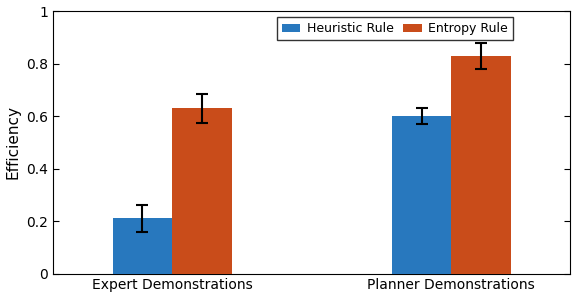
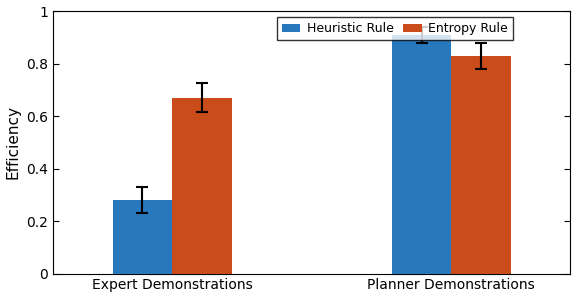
Heuristic Rule/Expert Demonstrations: 0.21 -> 0.28
Entropy Rule/Expert Demonstrations: 0.63 -> 0.67
Heuristic Rule/Planner Demonstrations: 0.60 -> 0.91
